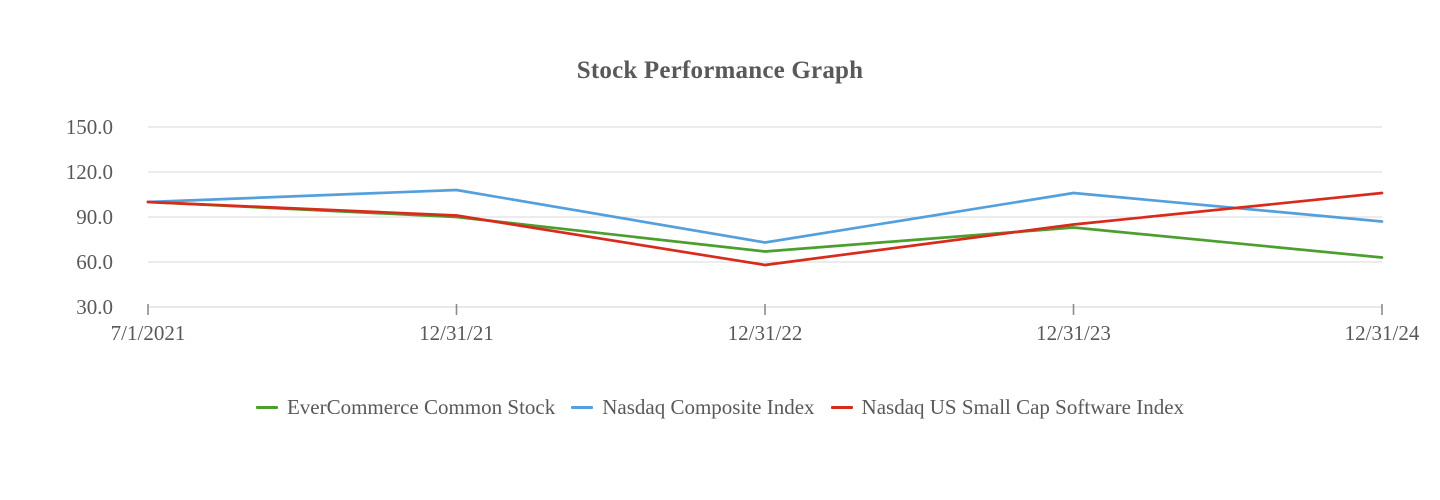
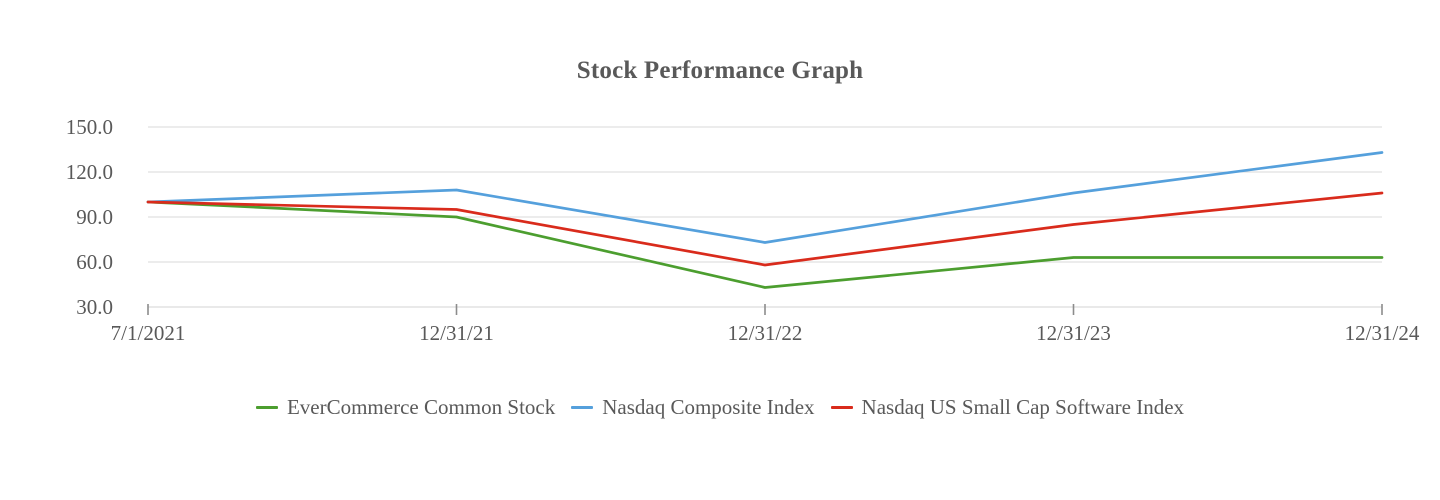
Nasdaq US Small Cap Software Index/12/31/21: 91 -> 95
EverCommerce Common Stock/12/31/22: 67 -> 43
EverCommerce Common Stock/12/31/23: 83 -> 63
Nasdaq Composite Index/12/31/24: 87 -> 133
